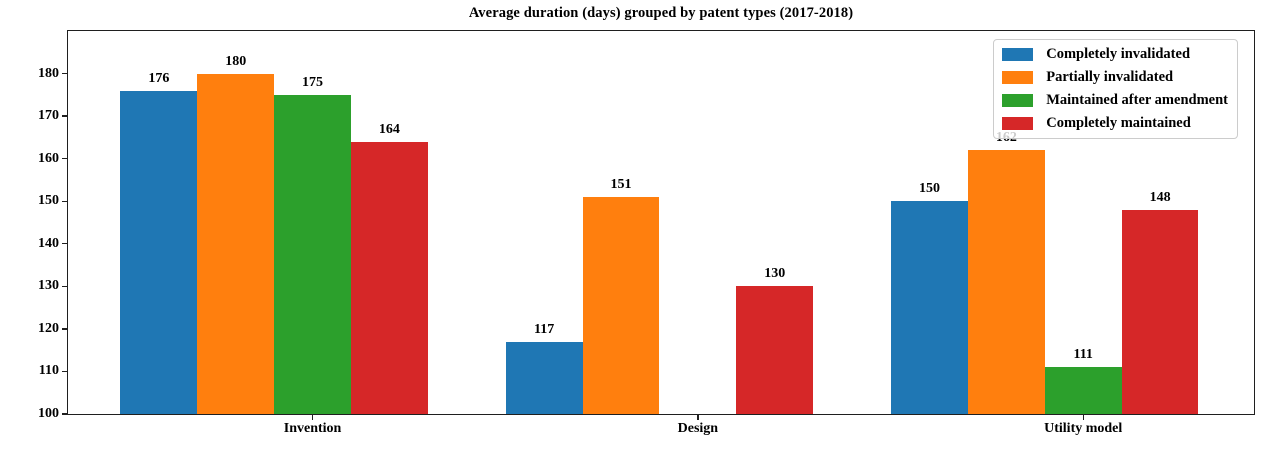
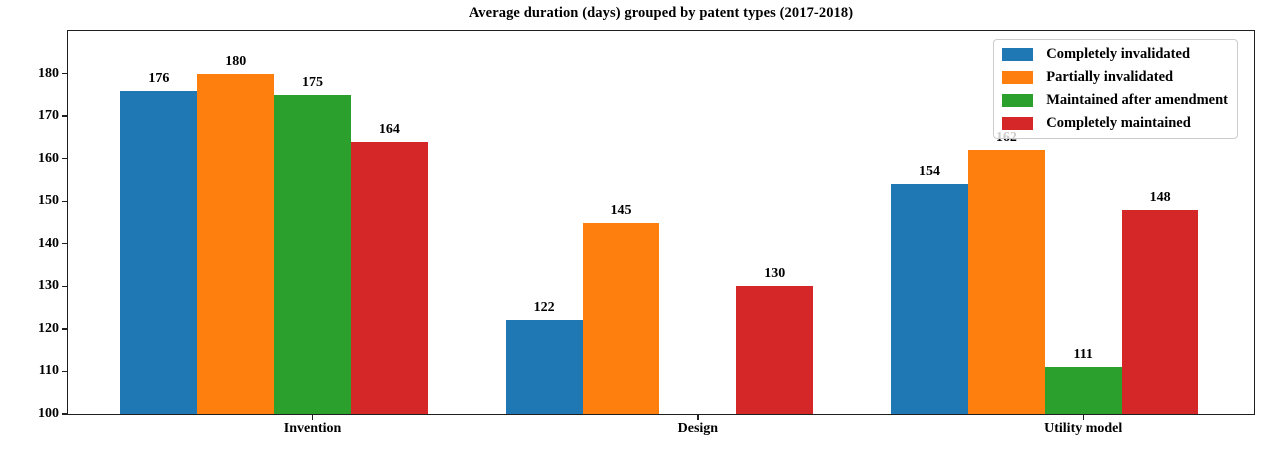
Completely invalidated/Design: 117 -> 122
Partially invalidated/Design: 151 -> 145
Completely invalidated/Utility model: 150 -> 154
